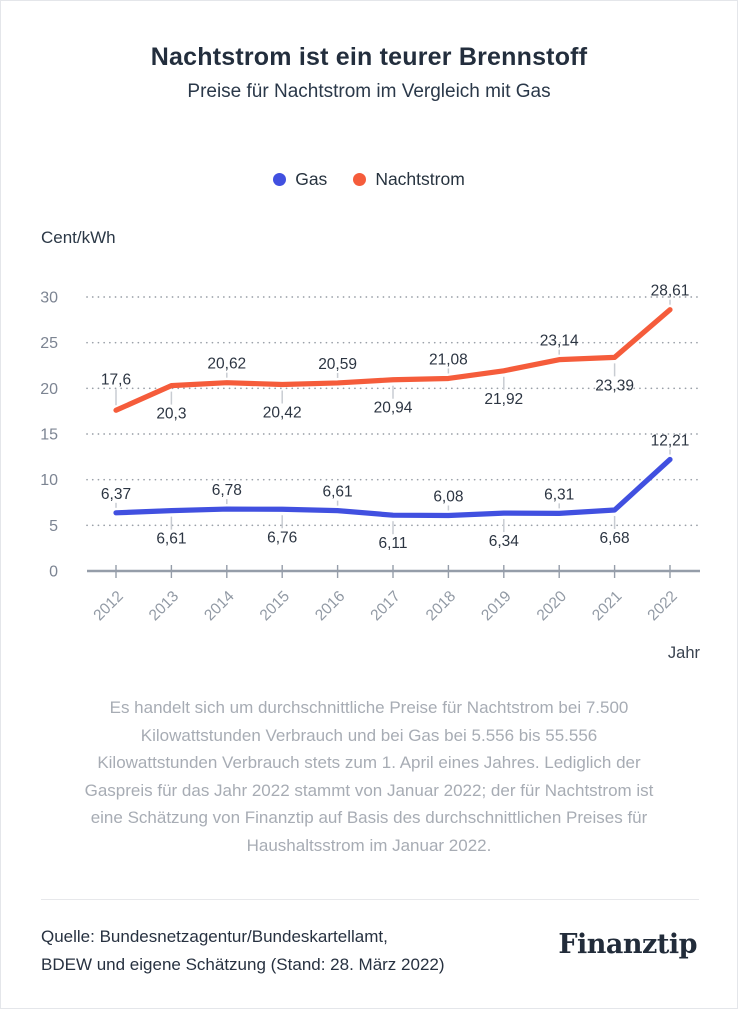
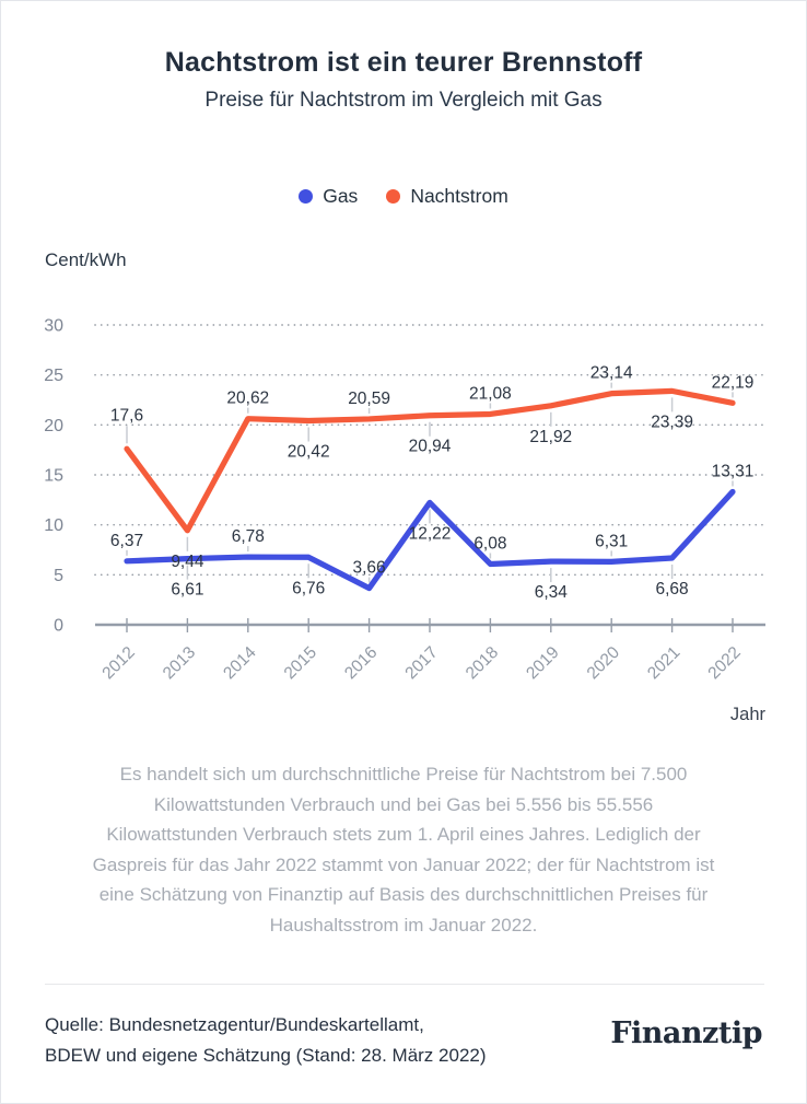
Nachtstrom/2013: 20,3 -> 9,44
Gas/2016: 6,61 -> 3,66
Gas/2017: 6,11 -> 12,22
Gas/2022: 12,21 -> 13,31
Nachtstrom/2022: 28,61 -> 22,19
